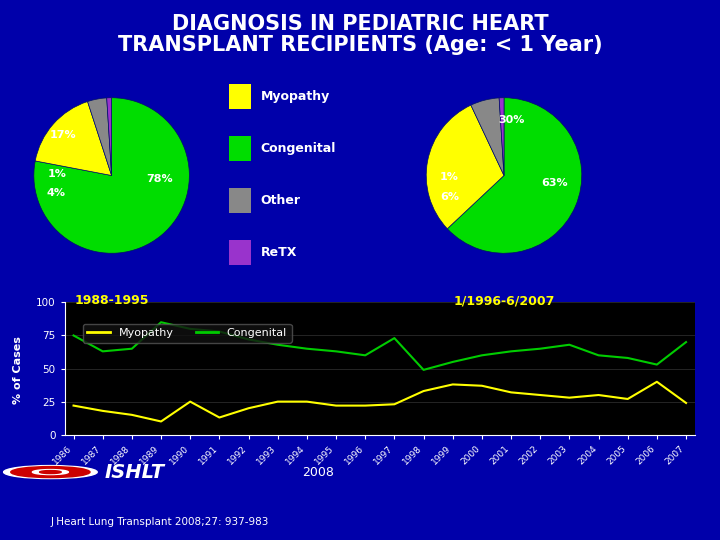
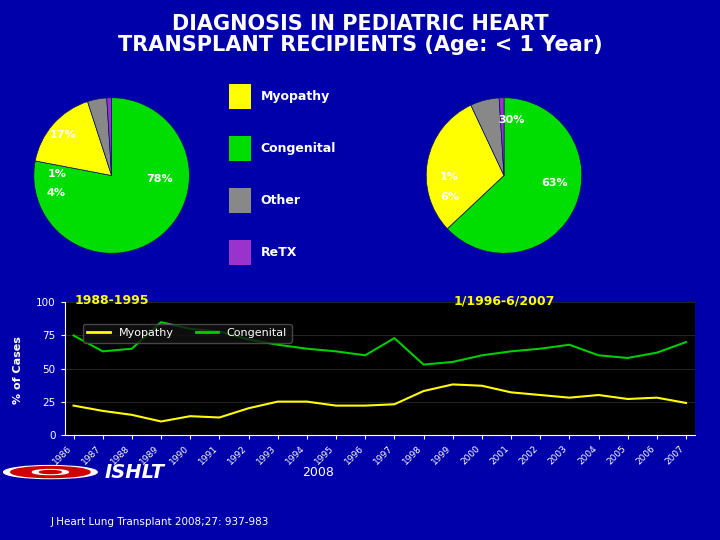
Myopathy/1990: 25 -> 14
Congenital/1998: 49 -> 53
Myopathy/2006: 40 -> 28
Congenital/2006: 53 -> 62
